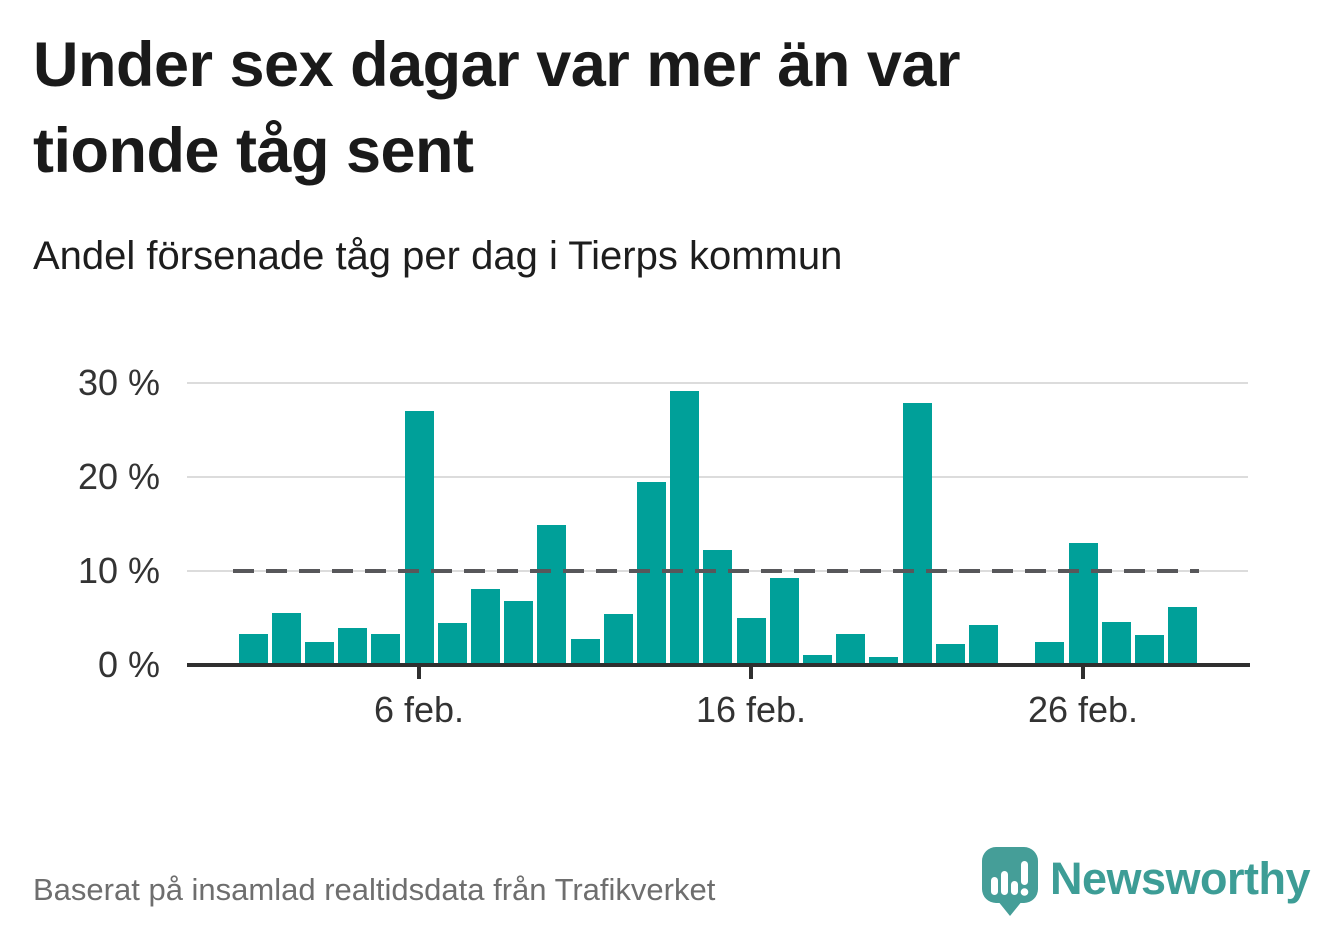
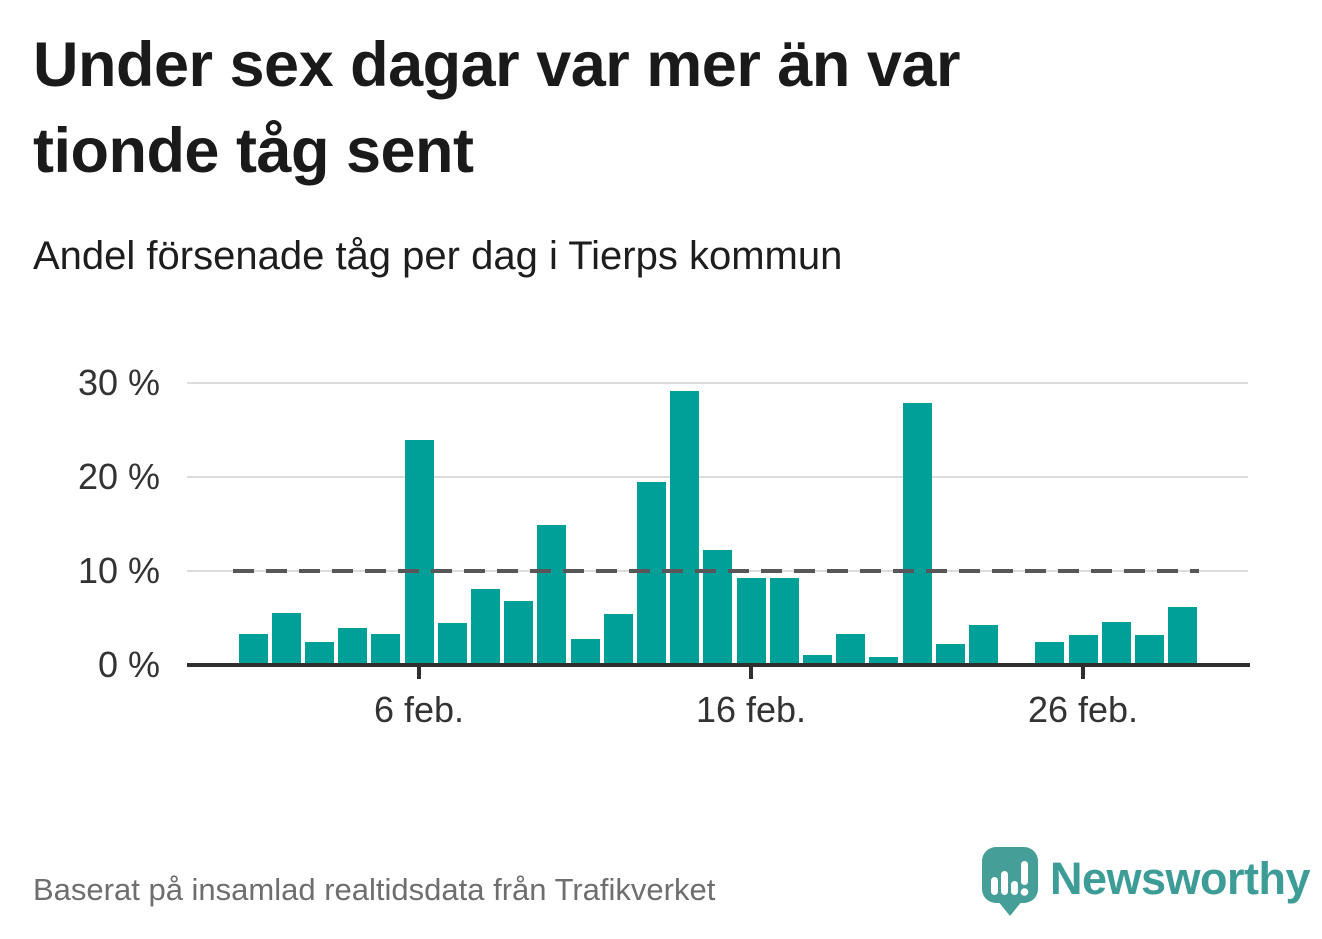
6 feb.: 27% -> 24%
16 feb.: 5% -> 9%
26 feb.: 13% -> 3%
